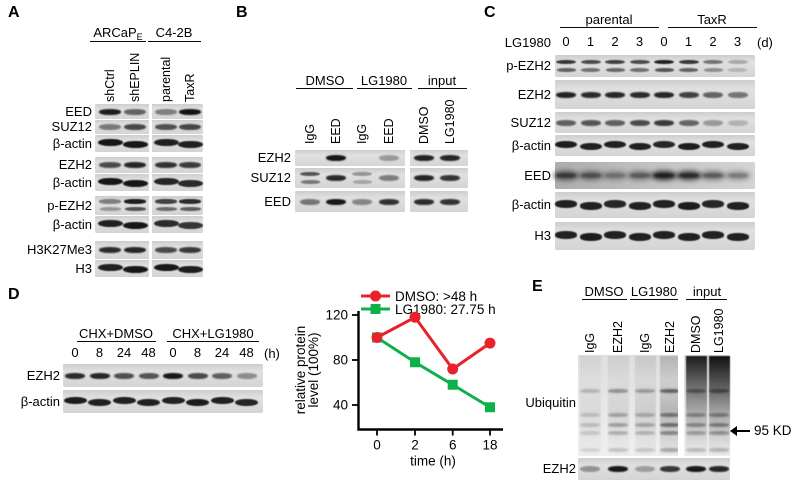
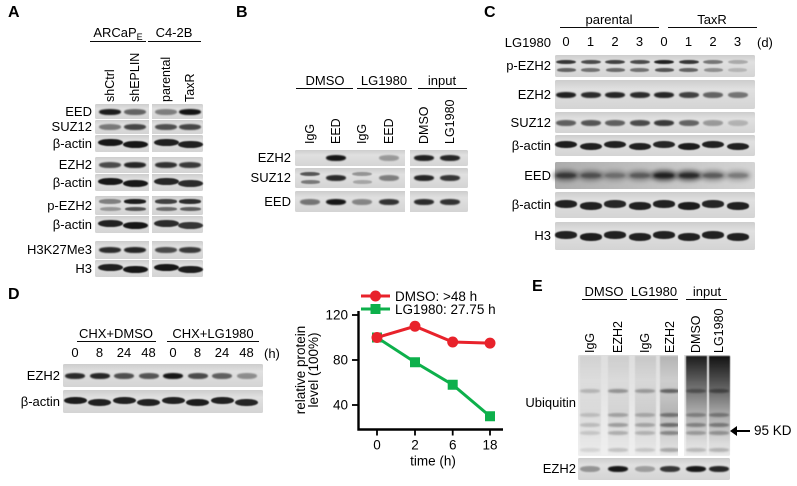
DMSO/2: 118 -> 110
DMSO/6: 72 -> 96
LG1980/18: 38 -> 30
